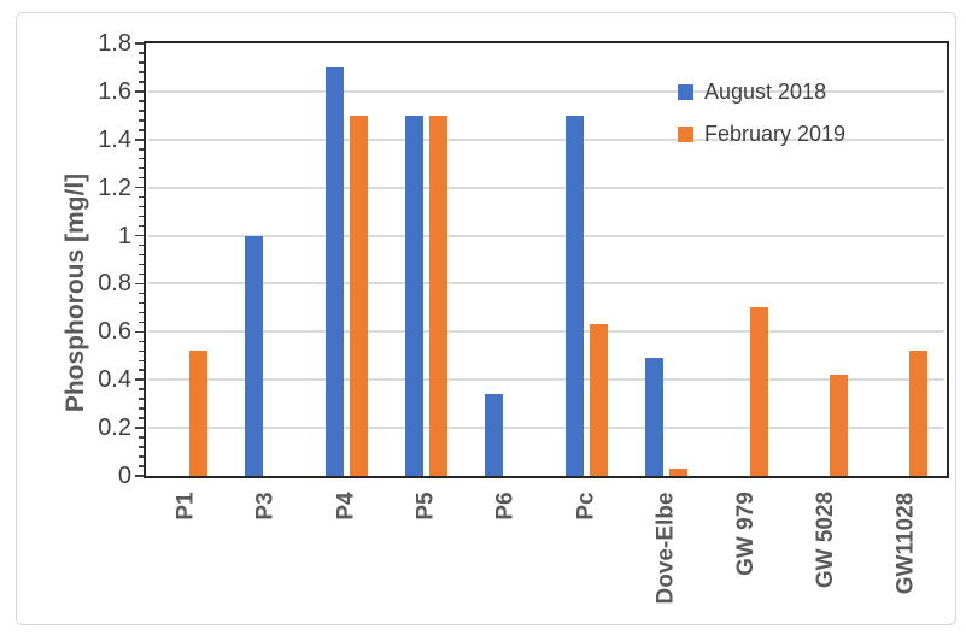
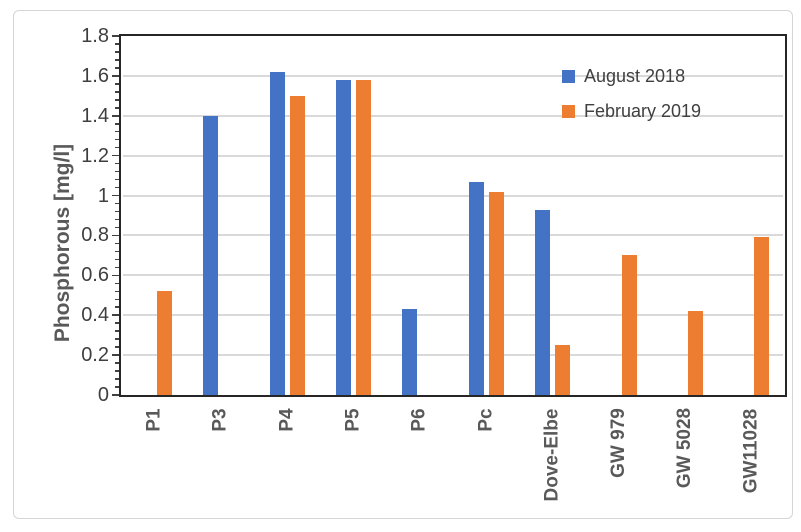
August 2018/P3: 1.00 -> 1.40
August 2018/P4: 1.70 -> 1.62
August 2018/P5: 1.50 -> 1.58
February 2019/P5: 1.50 -> 1.58
August 2018/P6: 0.34 -> 0.43
August 2018/Pc: 1.50 -> 1.07
February 2019/Pc: 0.63 -> 1.02
August 2018/Dove-Elbe: 0.49 -> 0.93
February 2019/Dove-Elbe: 0.03 -> 0.25
February 2019/GW11028: 0.52 -> 0.79
